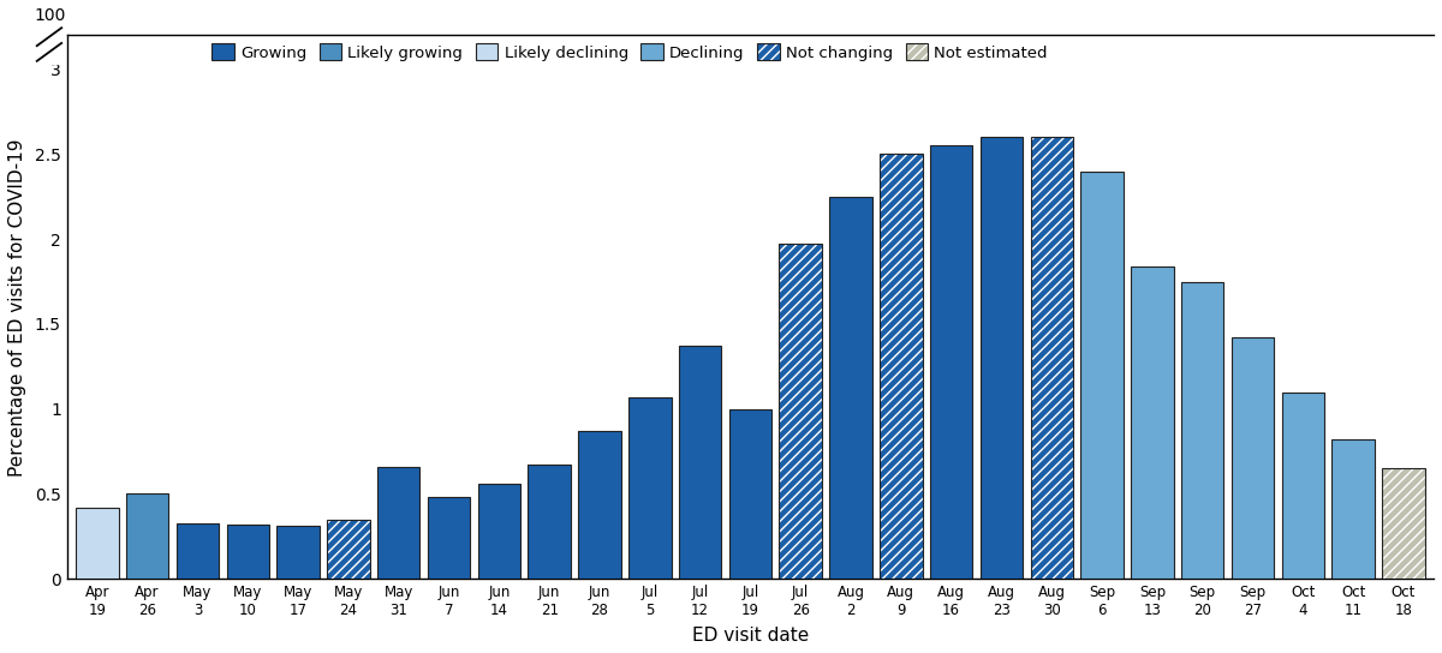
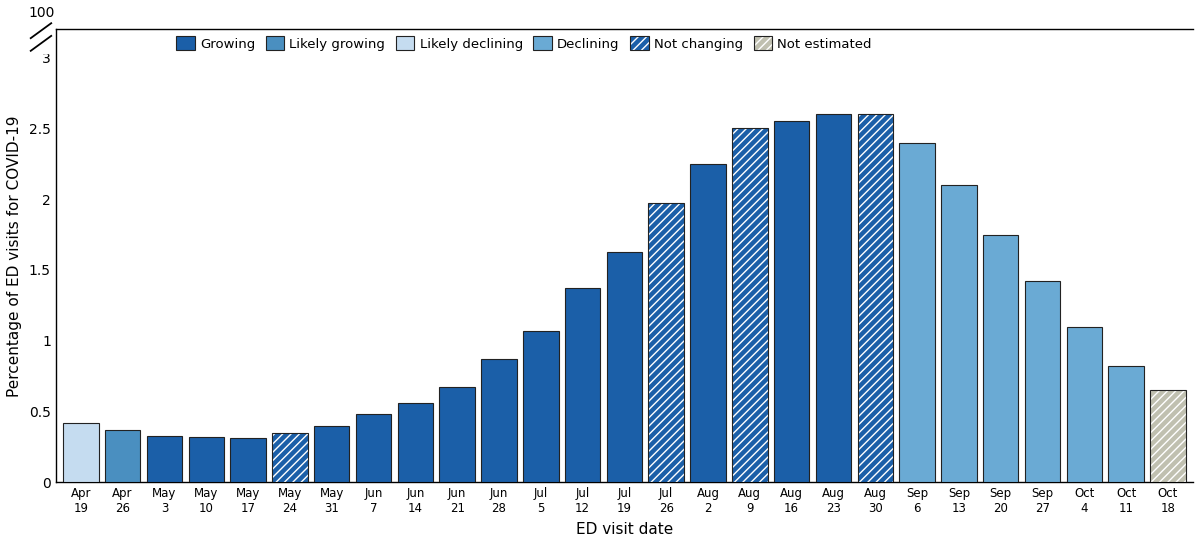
Apr 26: 0.50 -> 0.37
May 31: 0.66 -> 0.40
Jul 19: 1.00 -> 1.63
Sep 13: 1.84 -> 2.10
